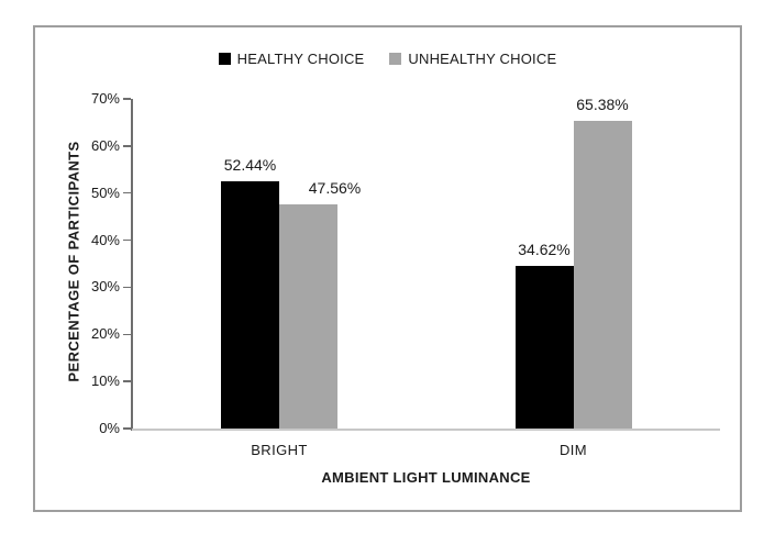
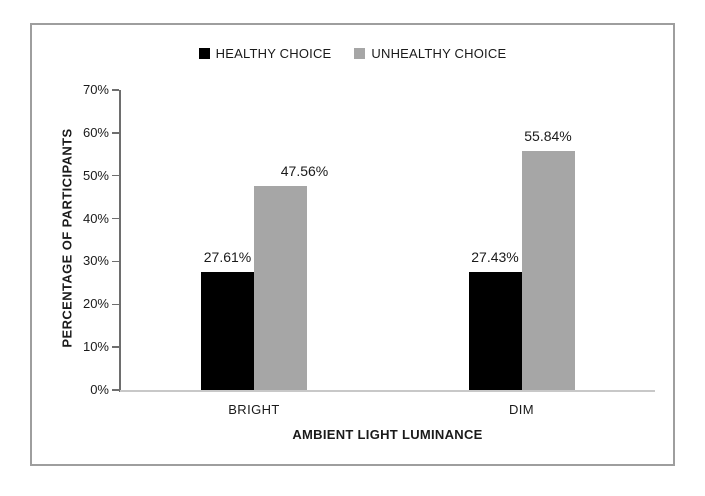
HEALTHY CHOICE/BRIGHT: 52.44% -> 27.61%
HEALTHY CHOICE/DIM: 34.62% -> 27.43%
UNHEALTHY CHOICE/DIM: 65.38% -> 55.84%
